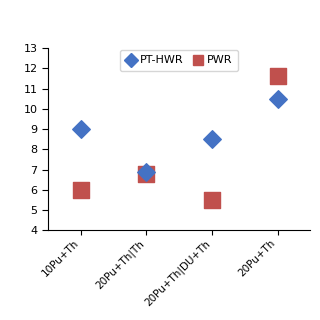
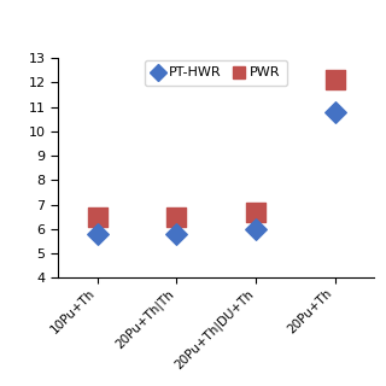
PT-HWR/10Pu+Th: 9.0 -> 5.8
PWR/10Pu+Th: 6.0 -> 6.5
PT-HWR/20Pu+Th|Th: 6.9 -> 5.8
PWR/20Pu+Th|Th: 6.8 -> 6.5
PT-HWR/20Pu+Th|DU+Th: 8.5 -> 6.0
PWR/20Pu+Th|DU+Th: 5.5 -> 6.7
PT-HWR/20Pu+Th: 10.5 -> 10.8
PWR/20Pu+Th: 11.6 -> 12.1
